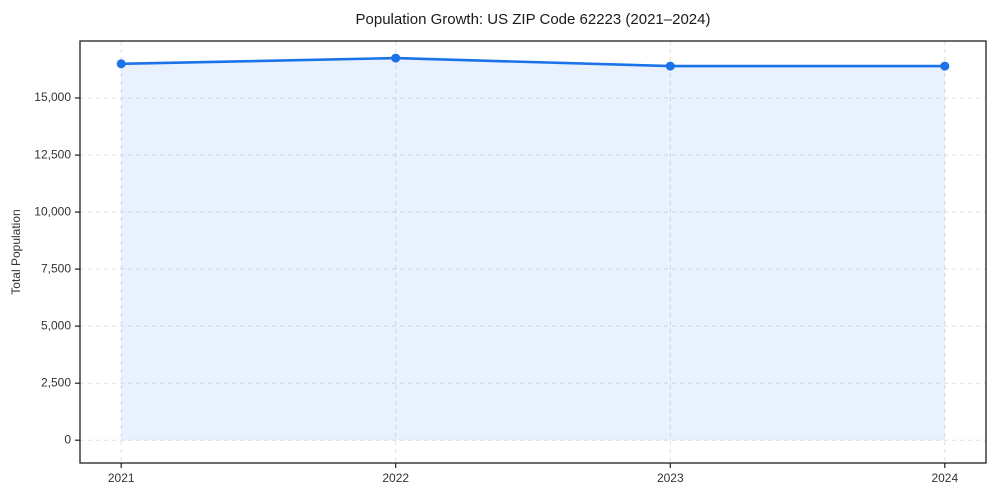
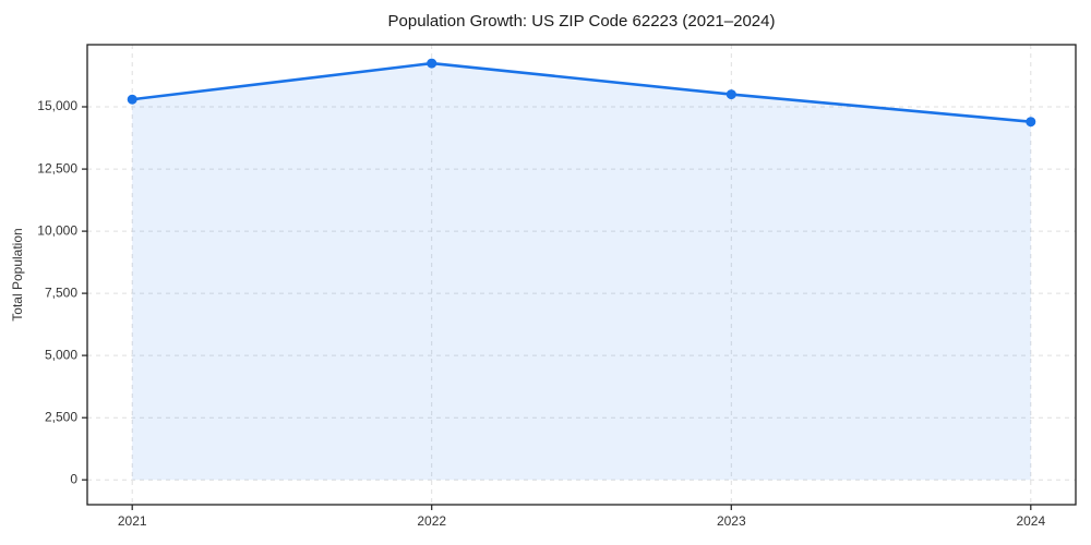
2021: 16500 -> 15300
2023: 16400 -> 15500
2024: 16400 -> 14400
